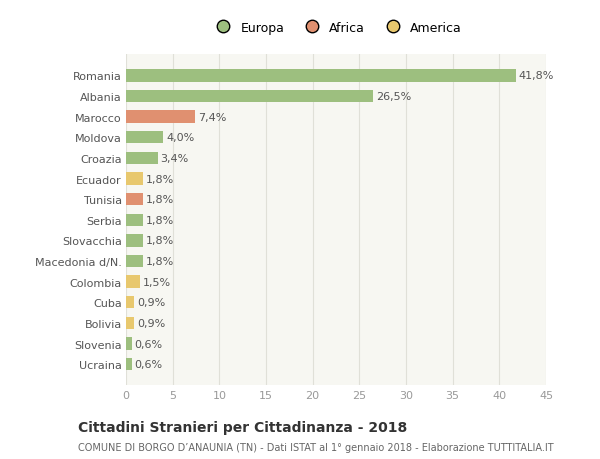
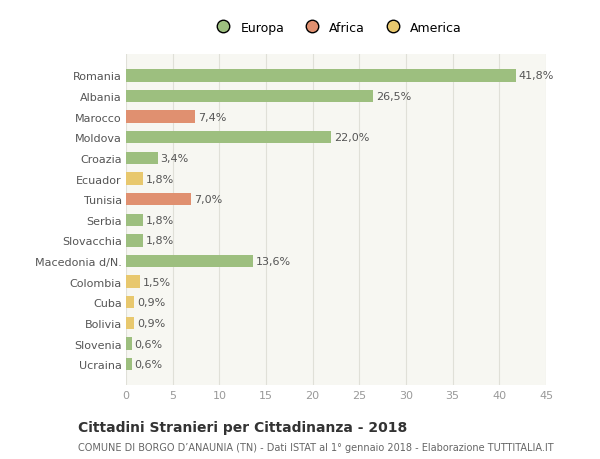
Moldova: 4,0% -> 22,0%
Tunisia: 1,8% -> 7,0%
Macedonia d/N.: 1,8% -> 13,6%
